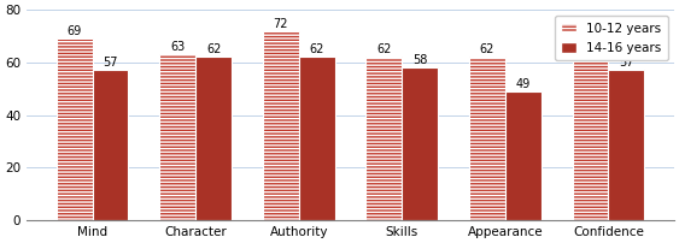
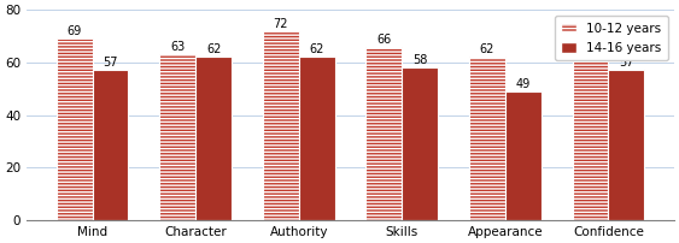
10-12 years/Skills: 62 -> 66
